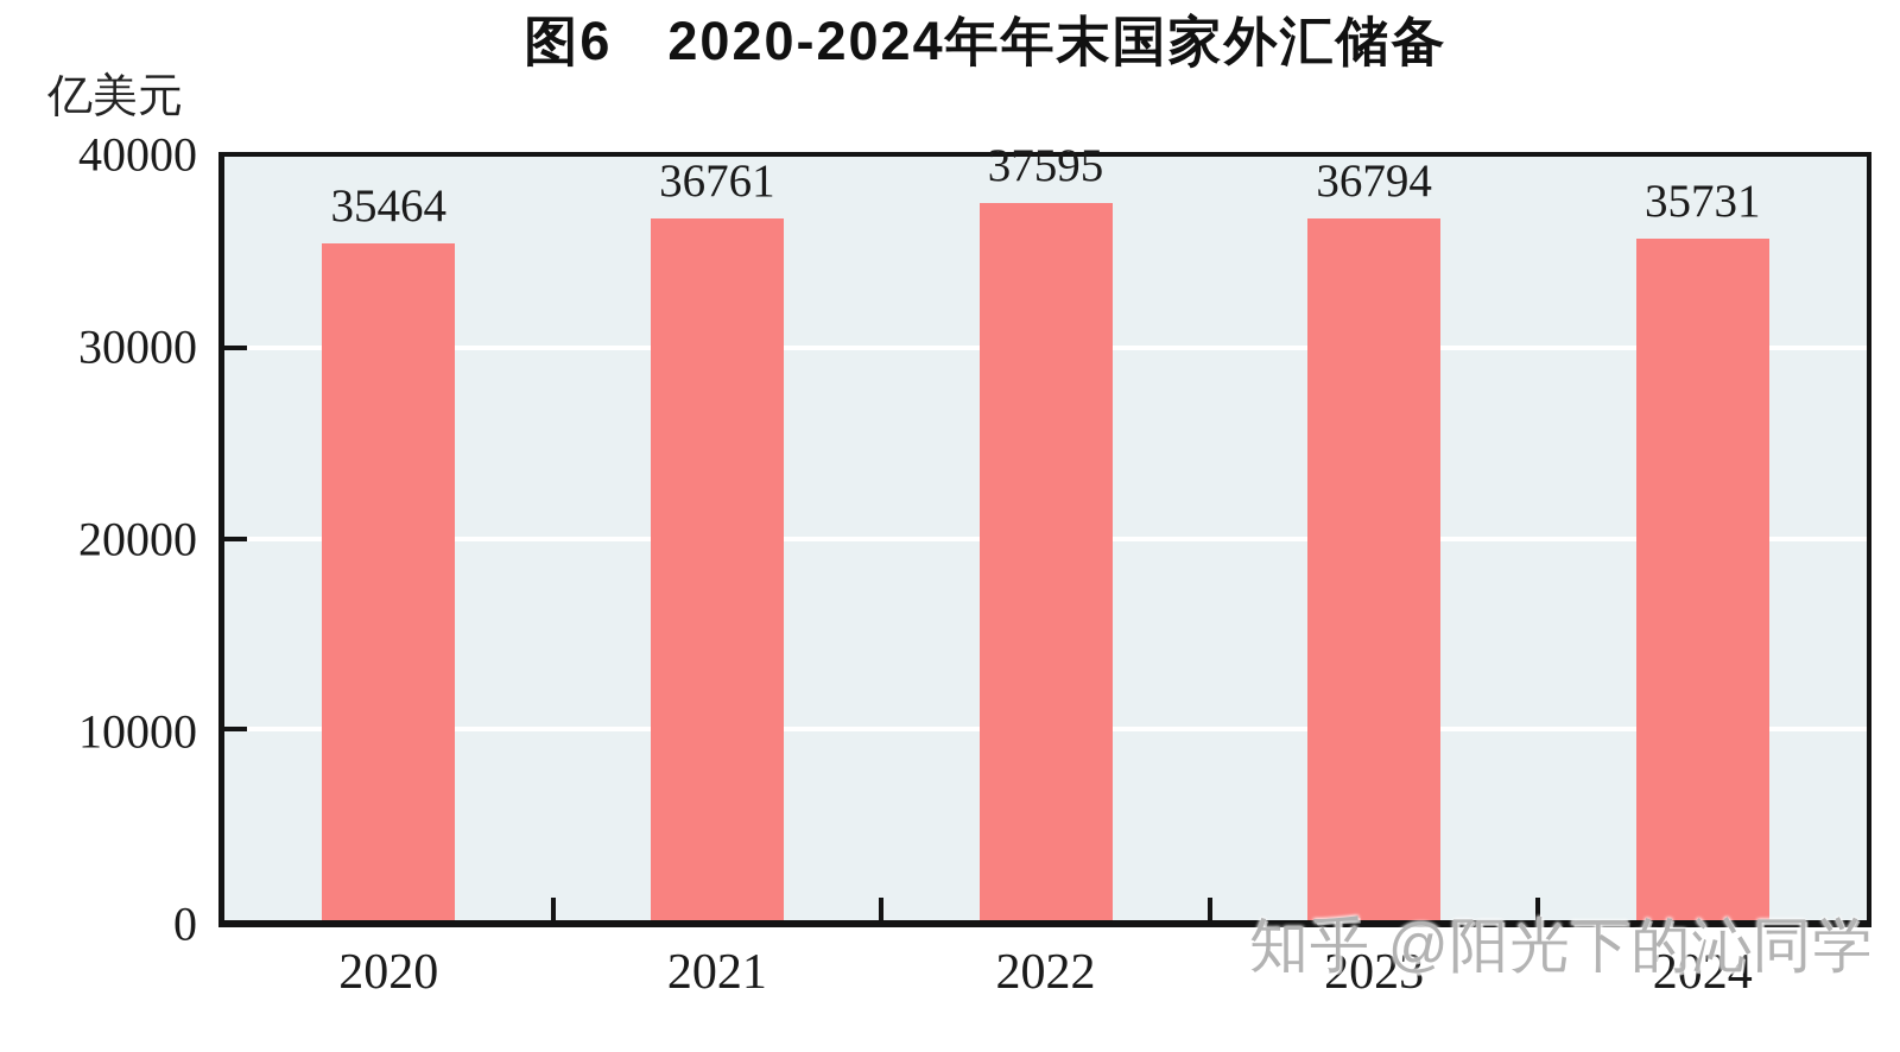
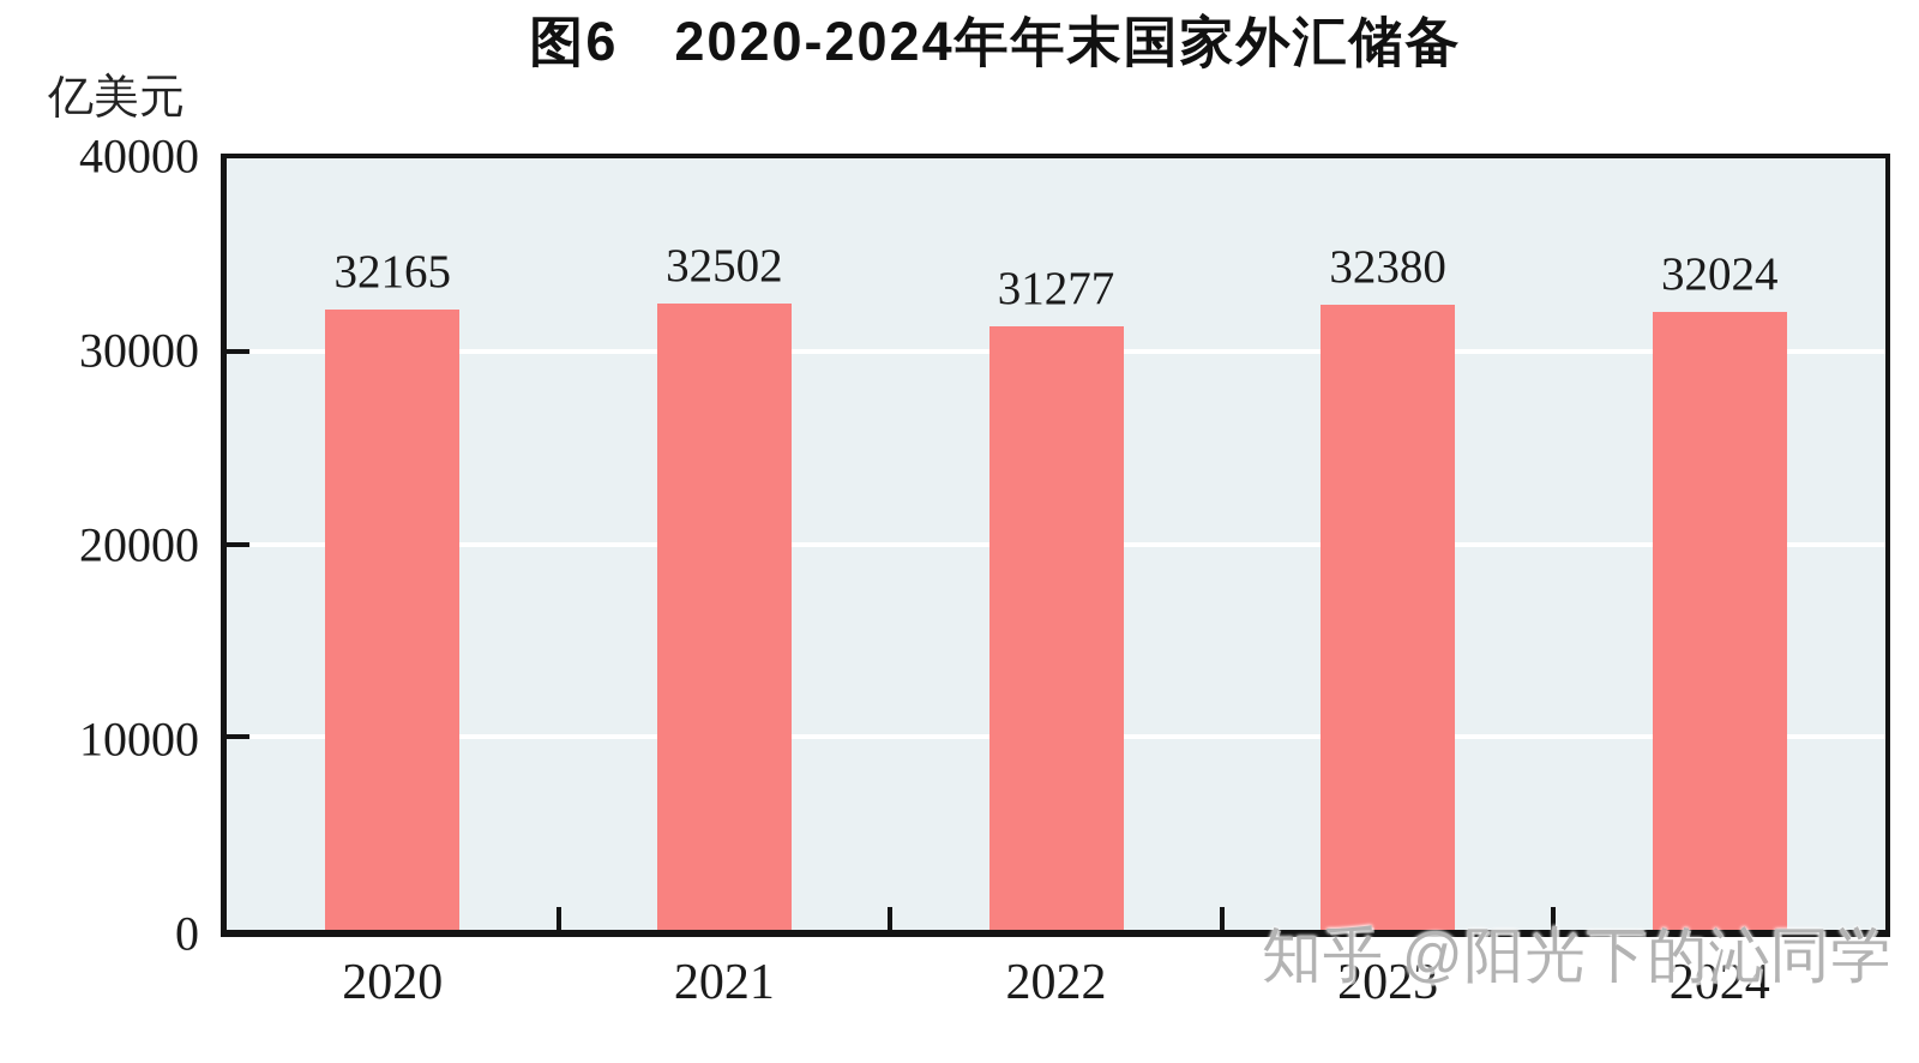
2020: 35464 -> 32165
2021: 36761 -> 32502
2022: 37595 -> 31277
2023: 36794 -> 32380
2024: 35731 -> 32024
